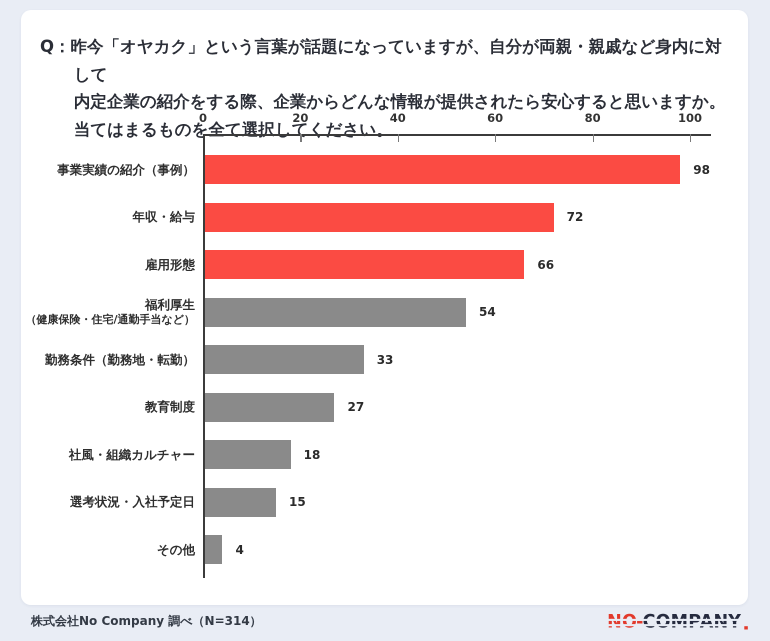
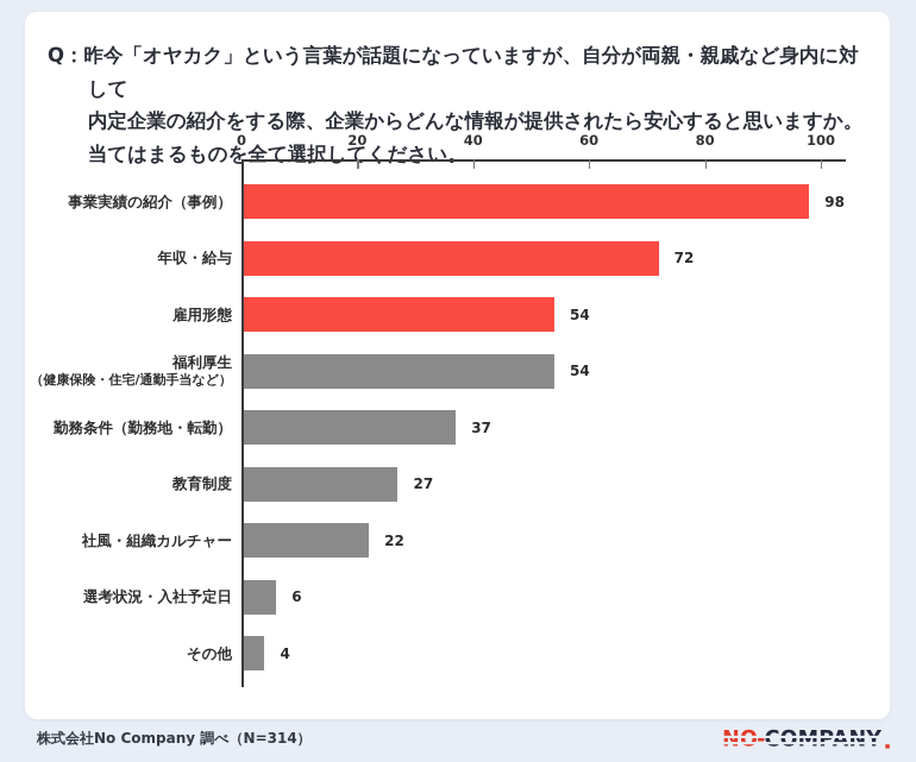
雇用形態: 66 -> 54
勤務条件（勤務地・転勤）: 33 -> 37
社風・組織カルチャー: 18 -> 22
選考状況・入社予定日: 15 -> 6
